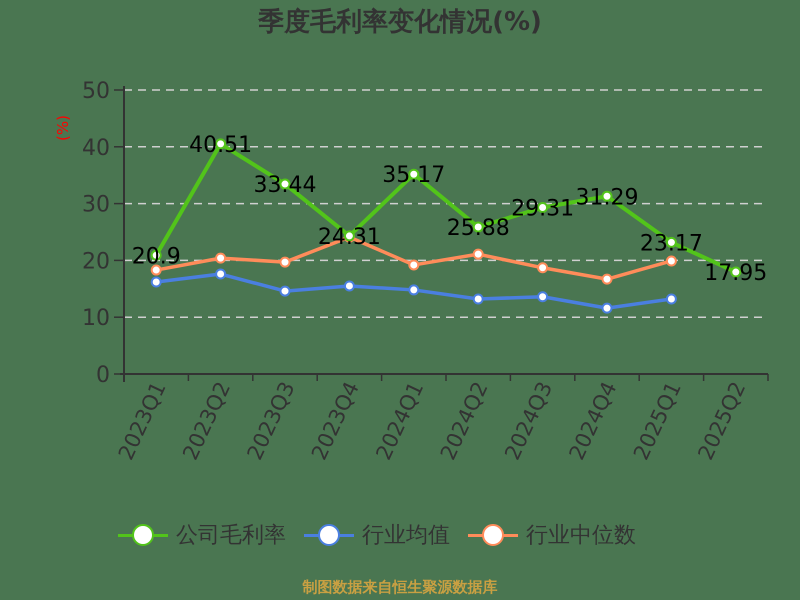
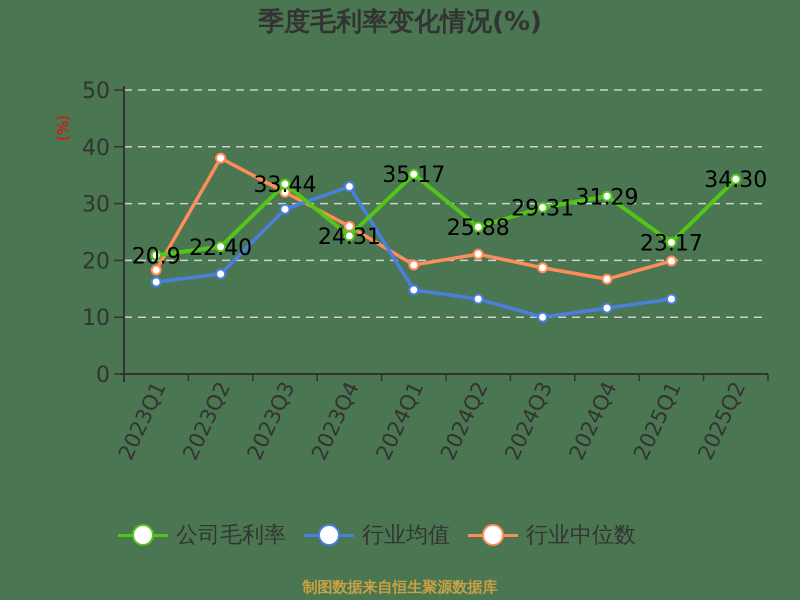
公司毛利率/2023Q2: 40.51 -> 22.40
行业中位数/2023Q2: 20 -> 38
行业均值/2023Q3: 15 -> 29
行业中位数/2023Q3: 20 -> 32
行业均值/2023Q4: 16 -> 33
行业中位数/2023Q4: 24 -> 26
行业均值/2024Q3: 14 -> 10
公司毛利率/2025Q2: 17.95 -> 34.30
